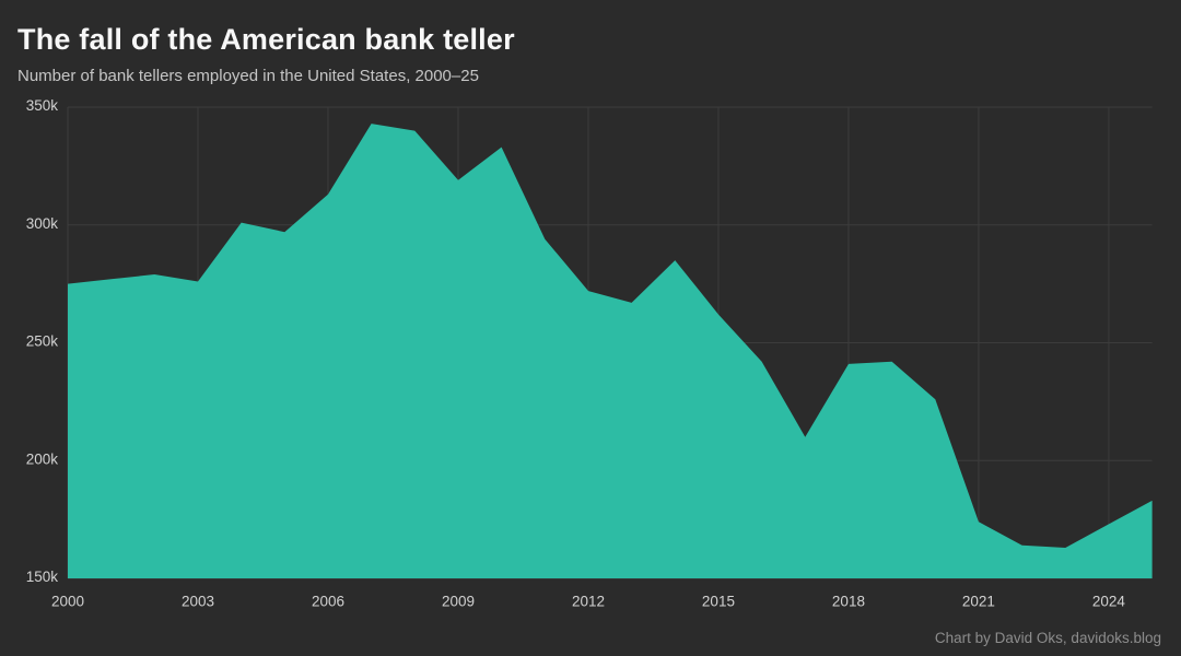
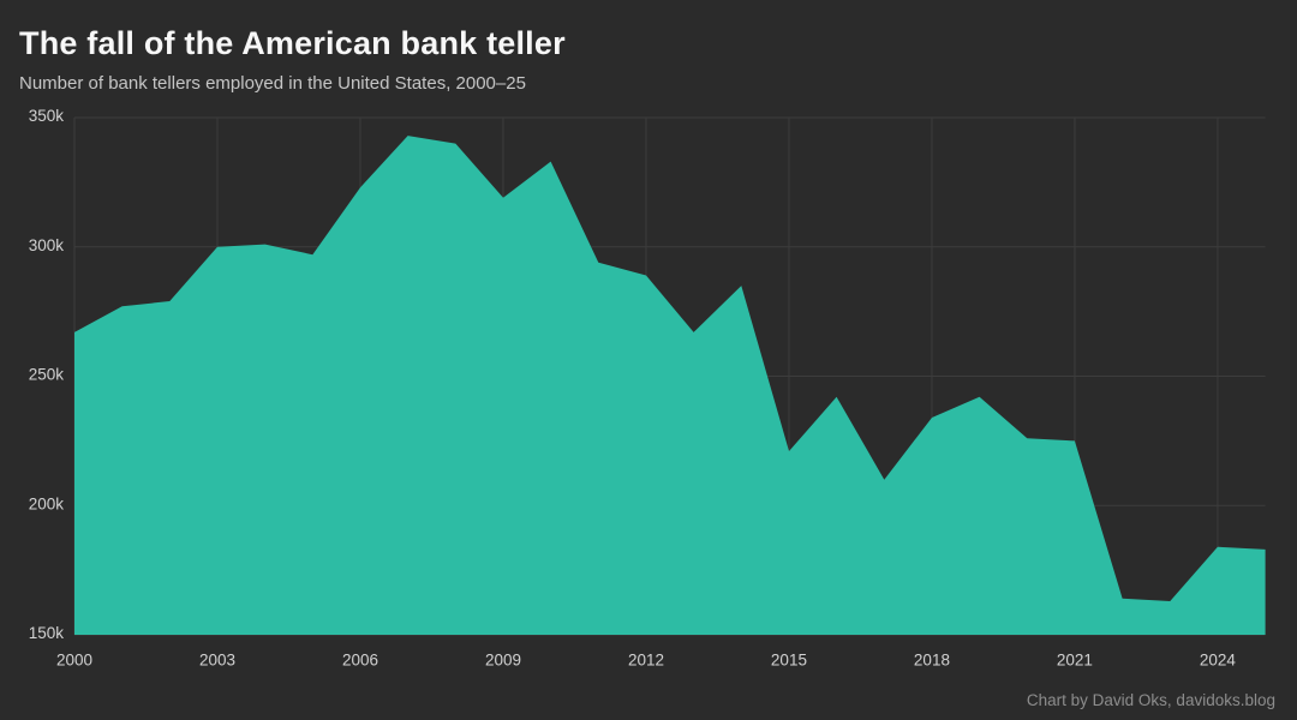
2000: 275k -> 267k
2003: 276k -> 300k
2006: 313k -> 323k
2012: 272k -> 289k
2015: 262k -> 221k
2018: 241k -> 234k
2021: 174k -> 225k
2024: 173k -> 184k
